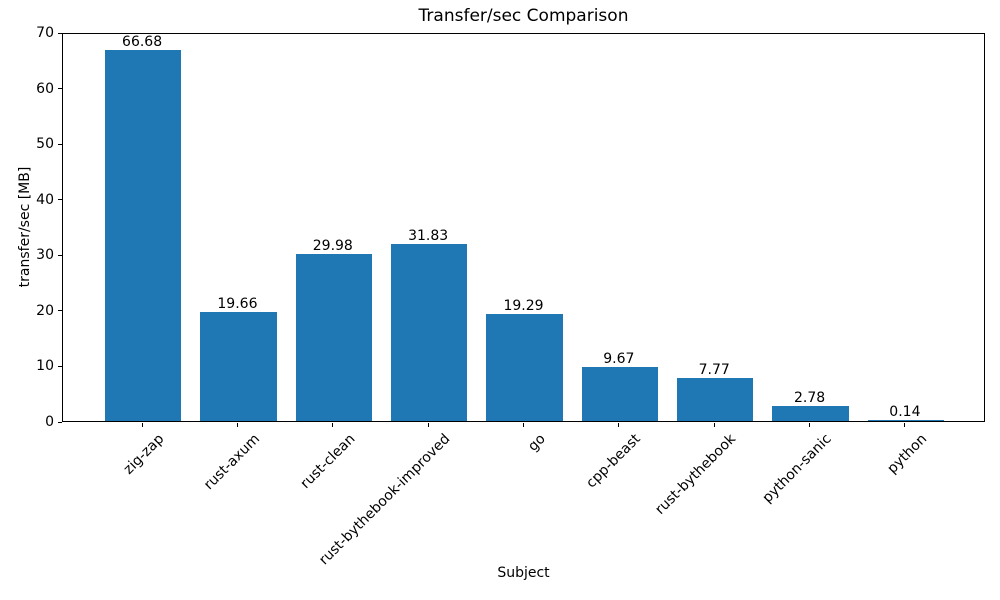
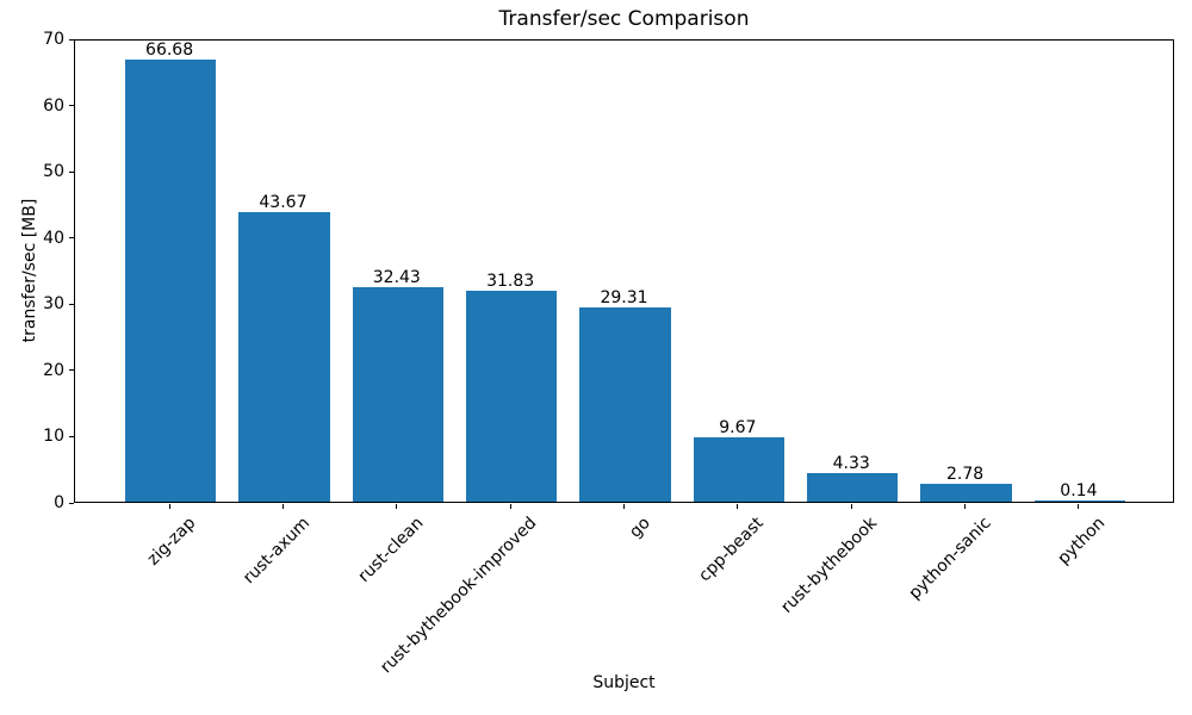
rust-axum: 19.66 -> 43.67
rust-clean: 29.98 -> 32.43
go: 19.29 -> 29.31
rust-bythebook: 7.77 -> 4.33
